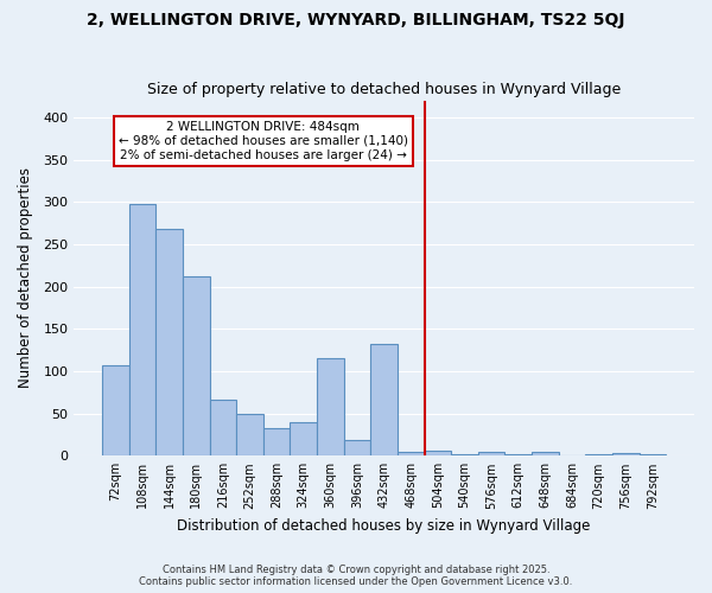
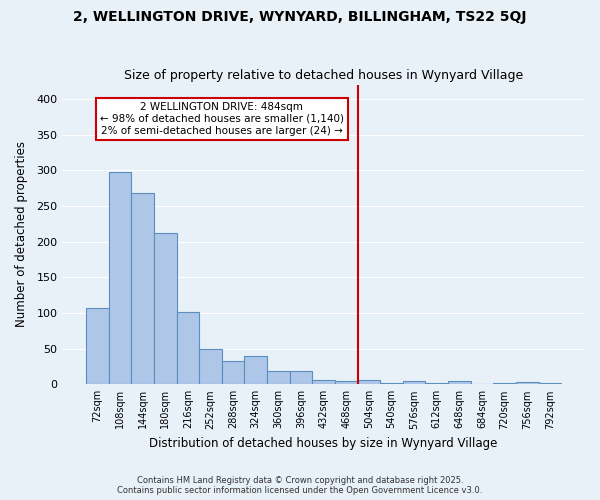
216sqm: 66 -> 102
360sqm: 116 -> 18
432sqm: 132 -> 6
